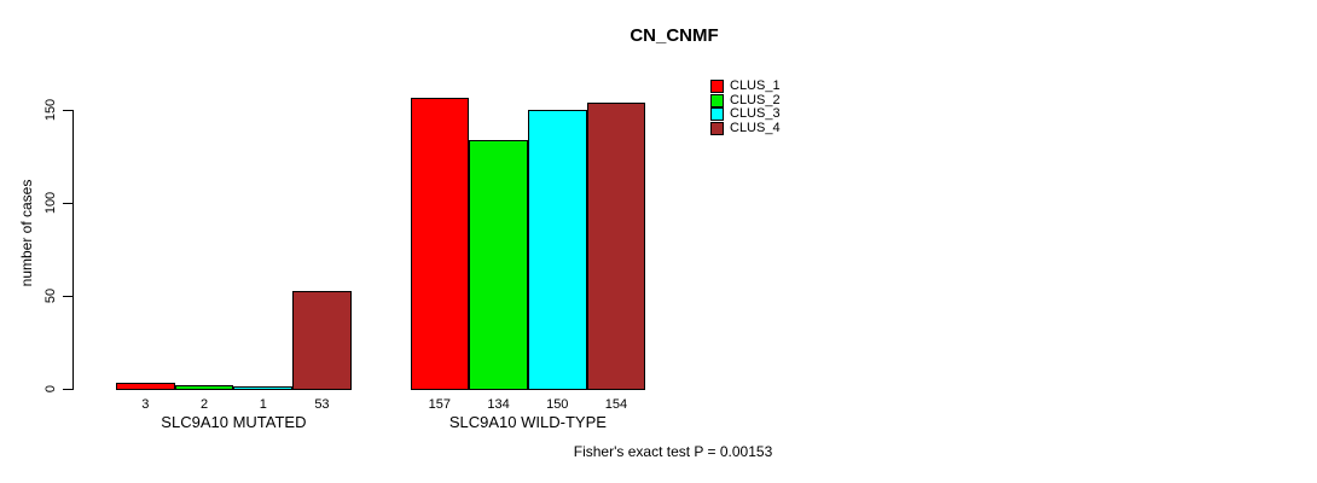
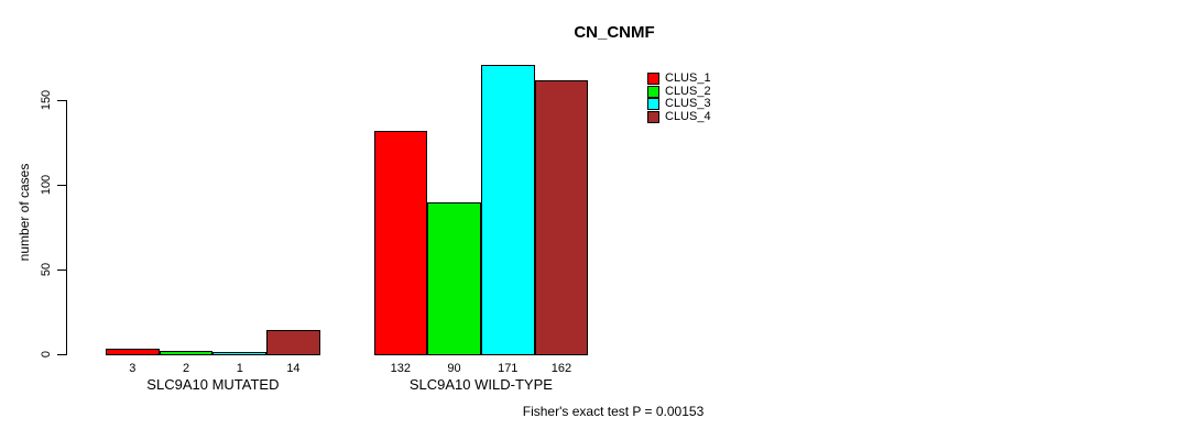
CLUS_4/SLC9A10 MUTATED: 53 -> 14
CLUS_1/SLC9A10 WILD-TYPE: 157 -> 132
CLUS_2/SLC9A10 WILD-TYPE: 134 -> 90
CLUS_3/SLC9A10 WILD-TYPE: 150 -> 171
CLUS_4/SLC9A10 WILD-TYPE: 154 -> 162
